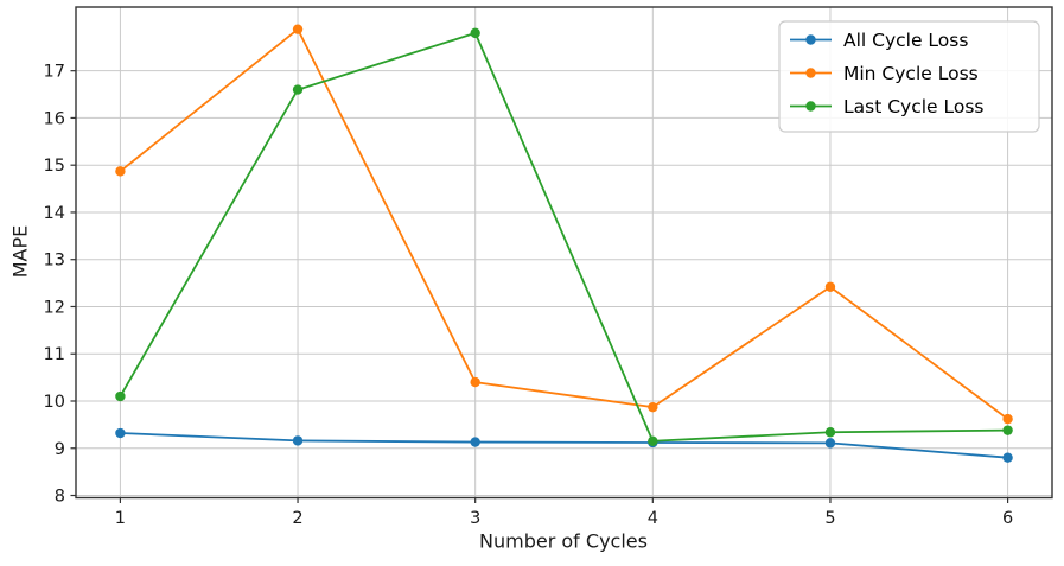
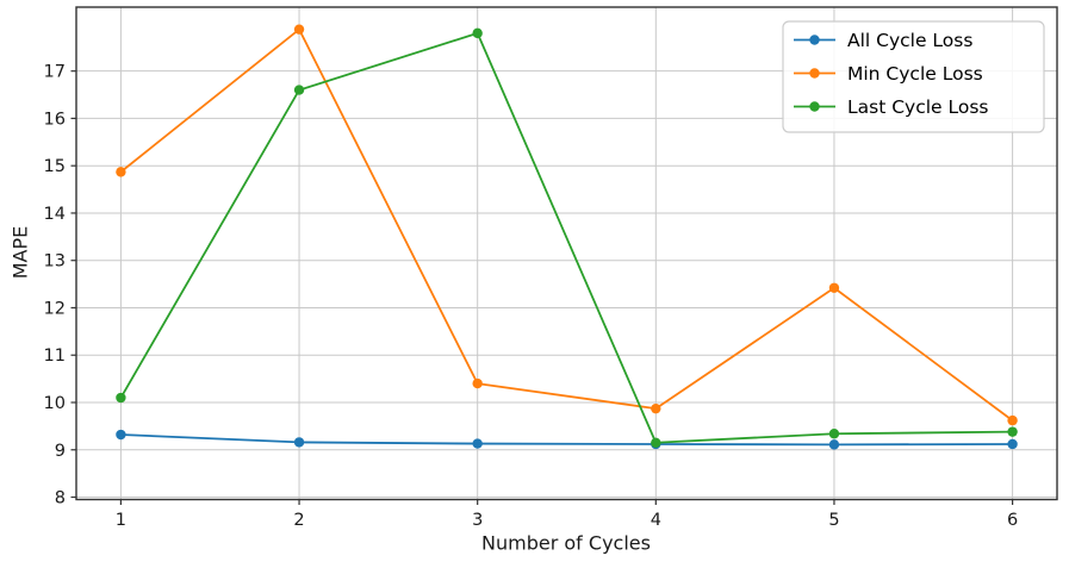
All Cycle Loss/6: 8.8 -> 9.1
